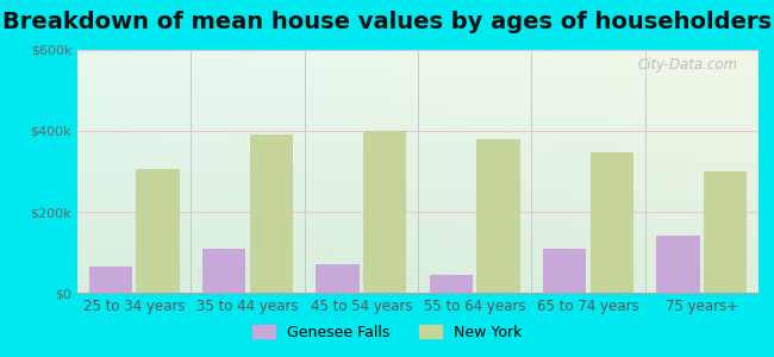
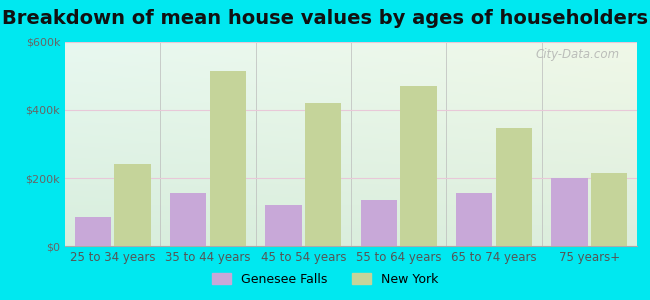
Genesee Falls/25 to 34 years: $65k -> $85k
New York/25 to 34 years: $305k -> $240k
Genesee Falls/35 to 44 years: $110k -> $155k
New York/35 to 44 years: $390k -> $515k
Genesee Falls/45 to 54 years: $70k -> $120k
New York/45 to 54 years: $400k -> $420k
Genesee Falls/55 to 64 years: $45k -> $135k
New York/55 to 64 years: $380k -> $470k
Genesee Falls/65 to 74 years: $110k -> $155k
Genesee Falls/75 years+: $140k -> $200k
New York/75 years+: $300k -> $215k
